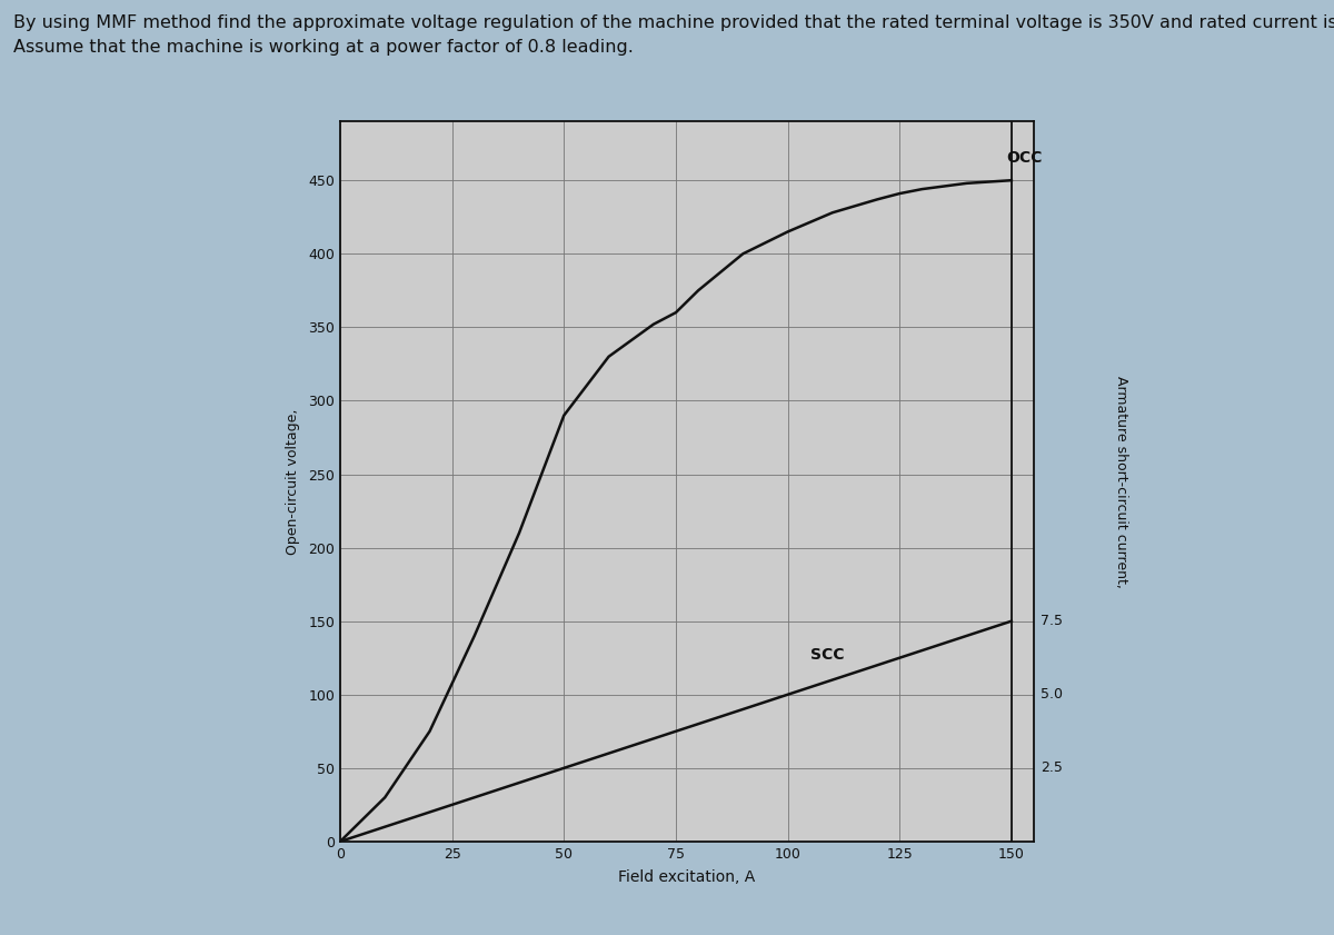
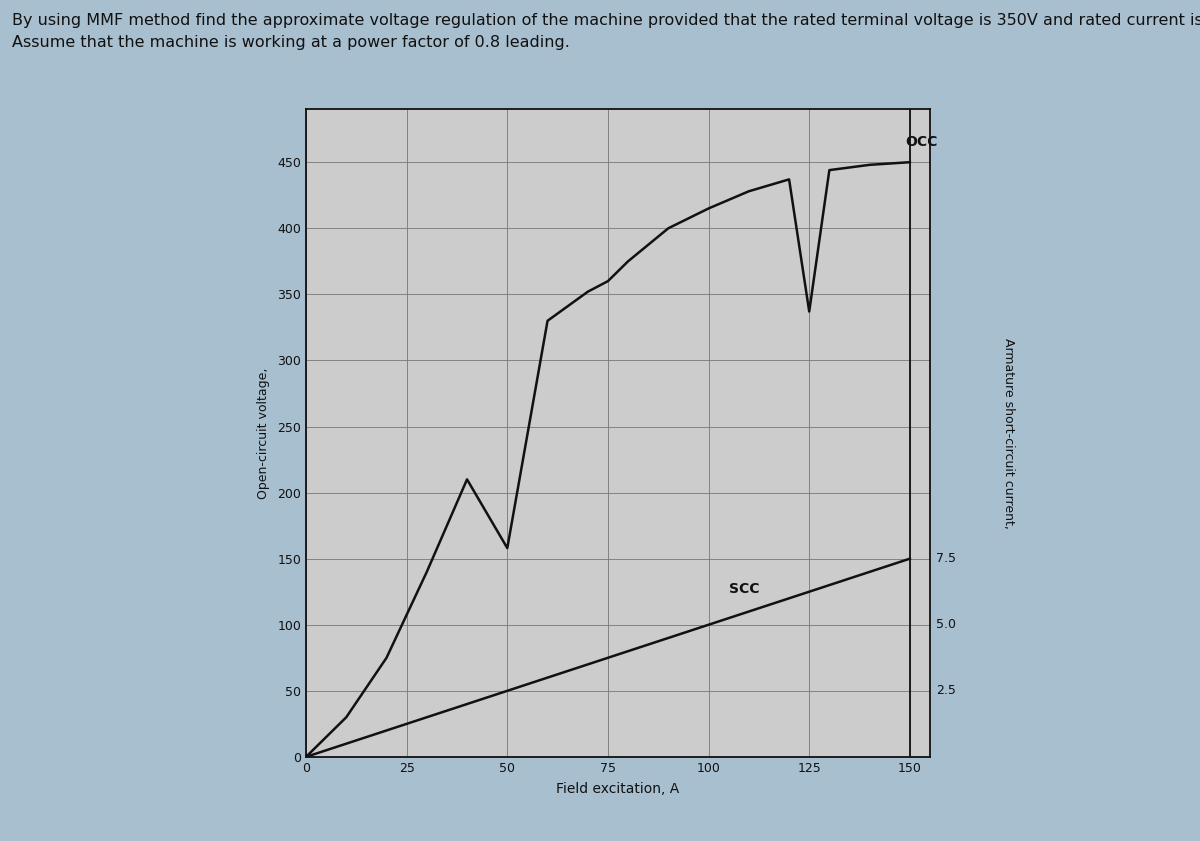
50: 290 -> 158
125: 441 -> 337
